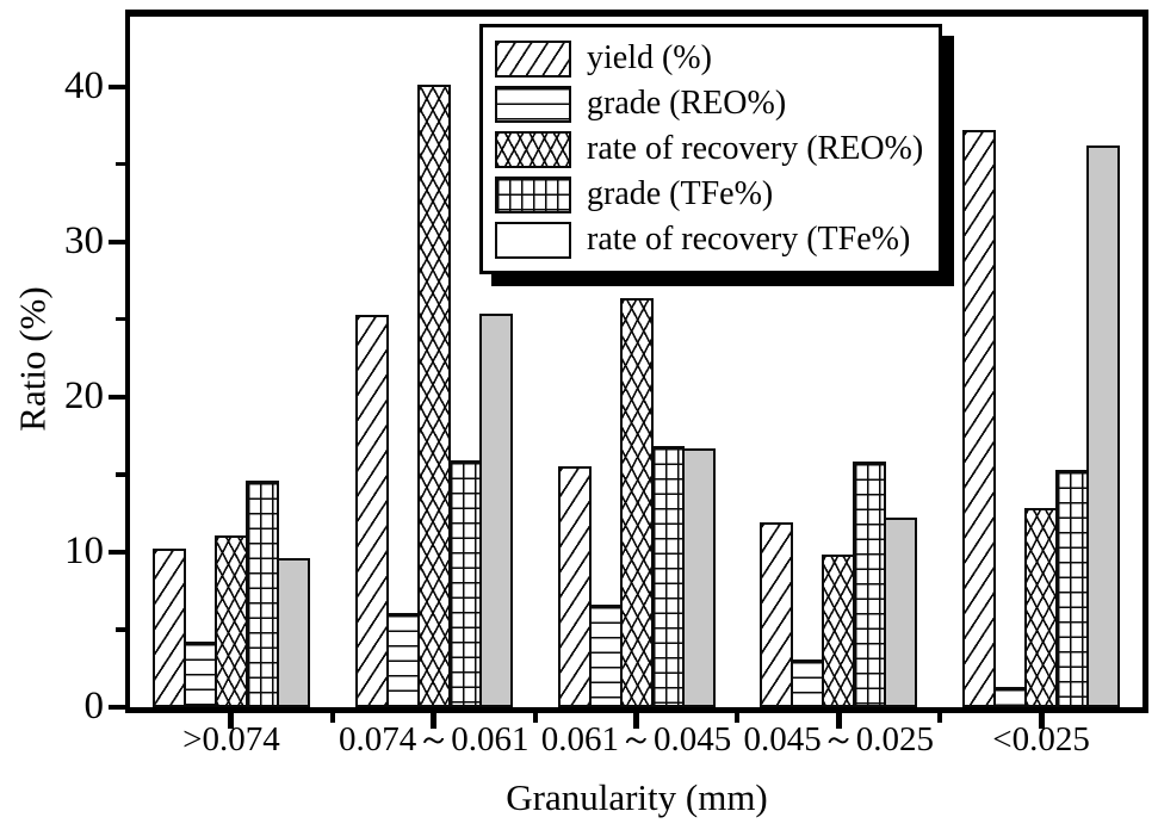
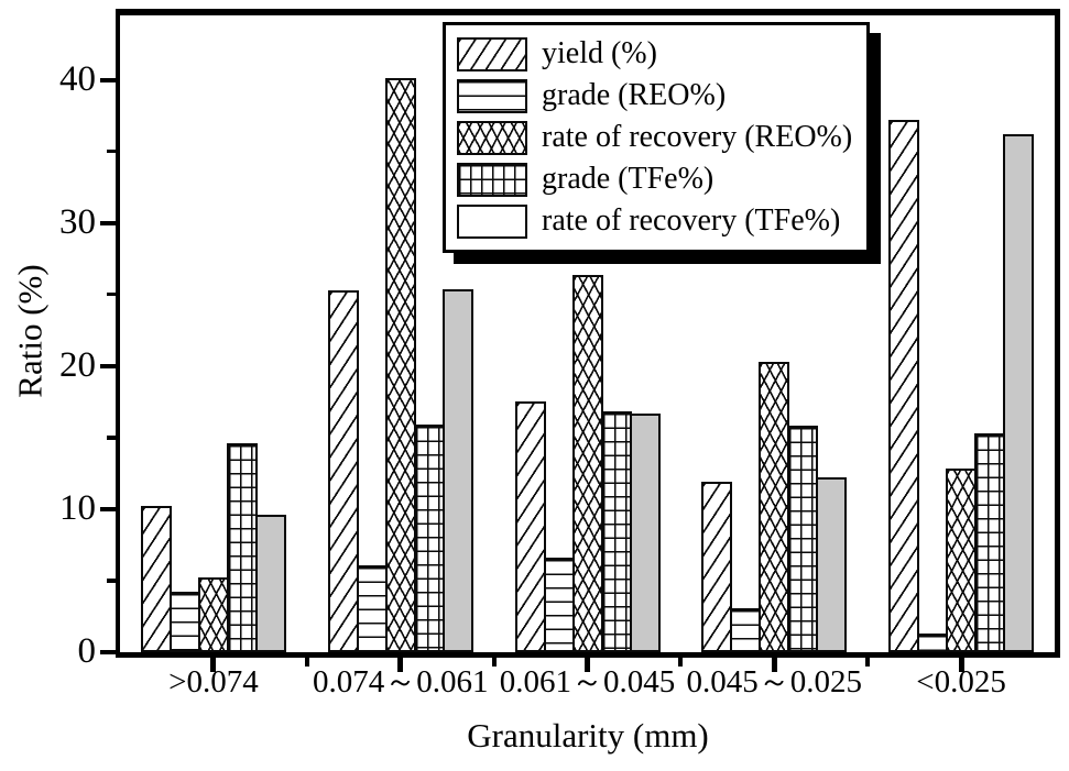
rate of recovery (REO%)/>0.074: 11.1 -> 5.2
yield (%)/0.061～0.045: 15.5 -> 17.5
rate of recovery (REO%)/0.045～0.025: 9.8 -> 20.3
